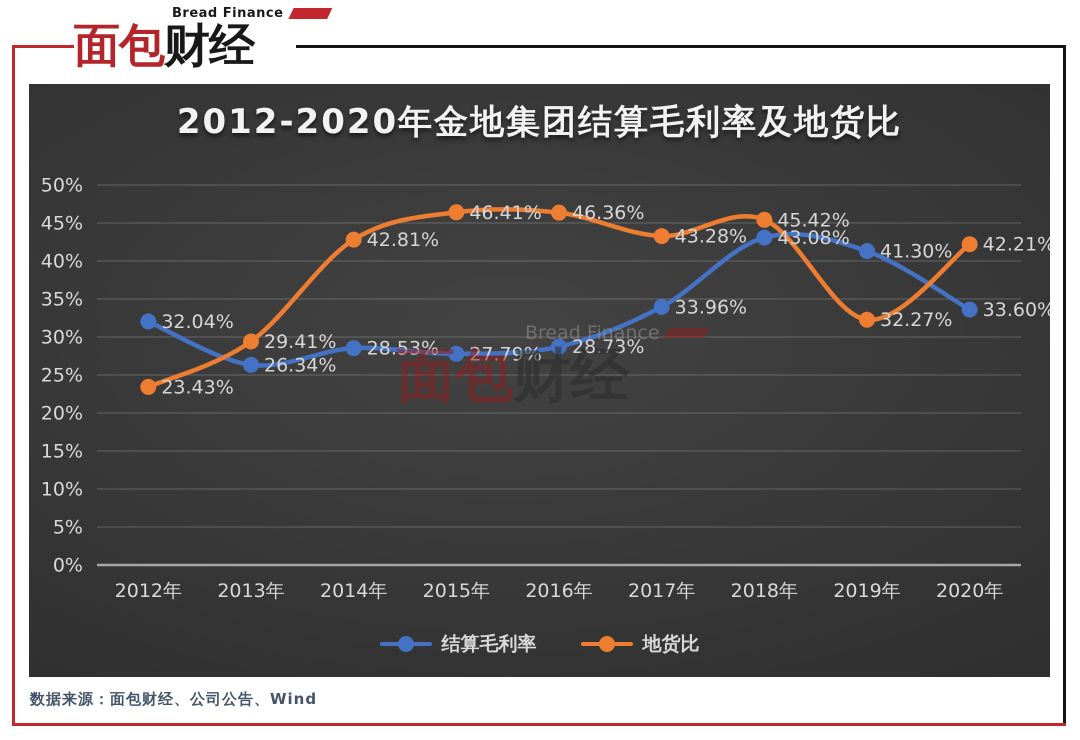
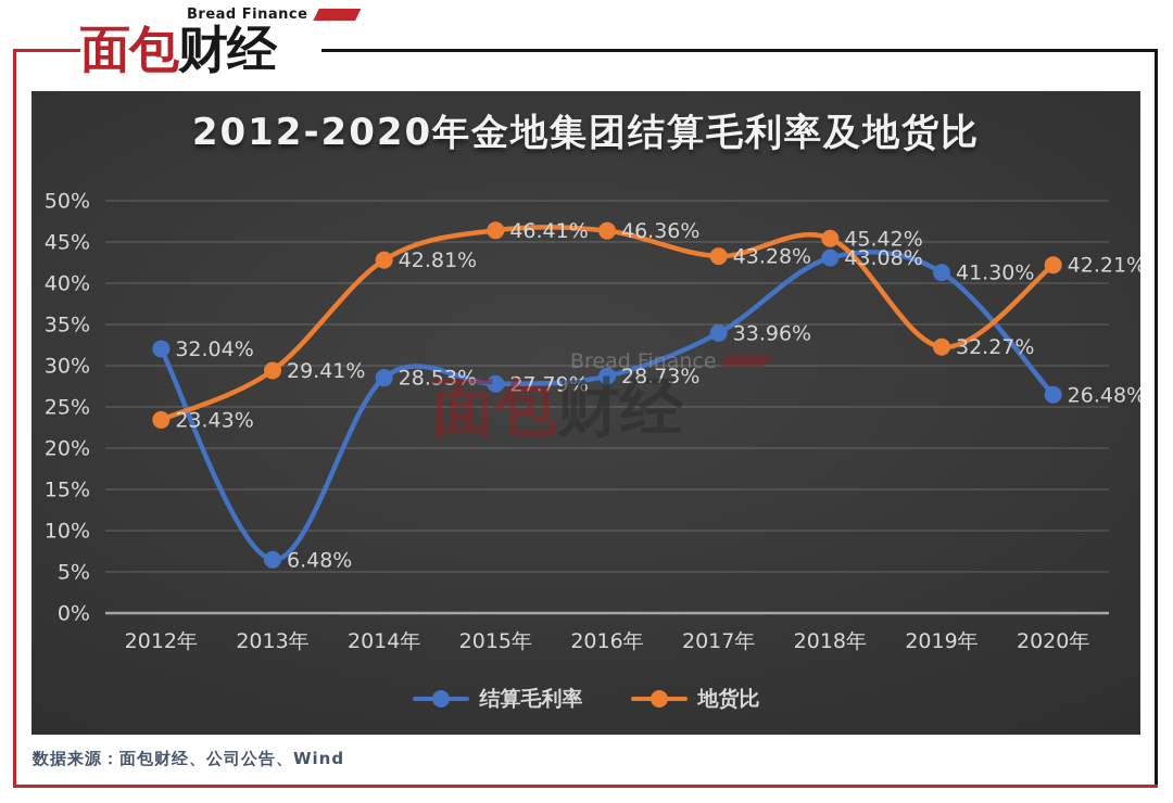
结算毛利率/2013年: 26.34% -> 6.48%
结算毛利率/2020年: 33.60% -> 26.48%
